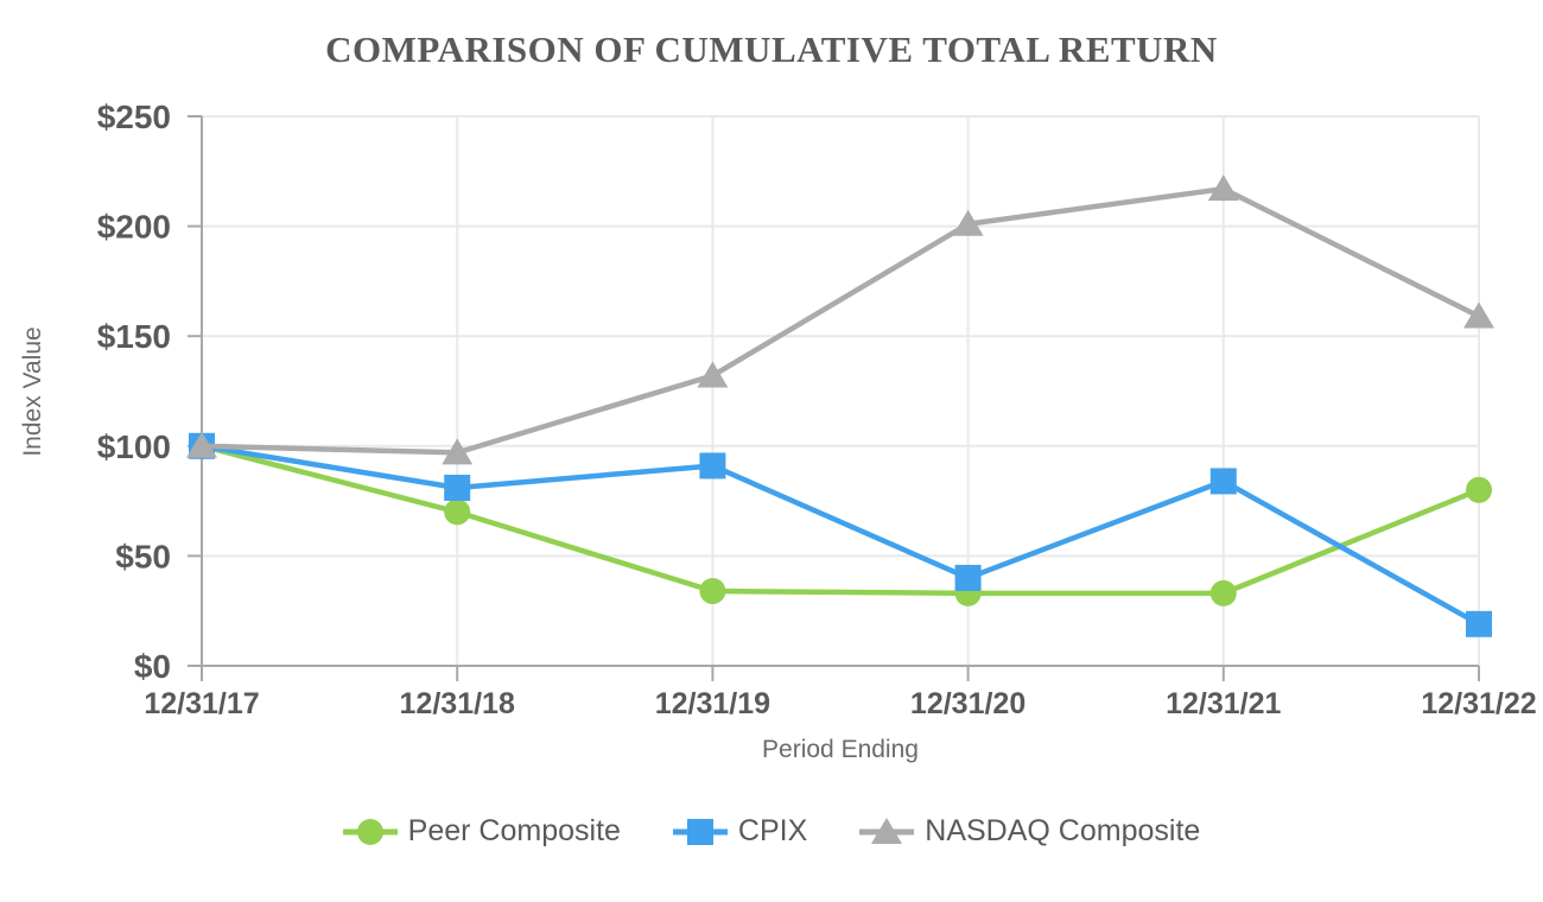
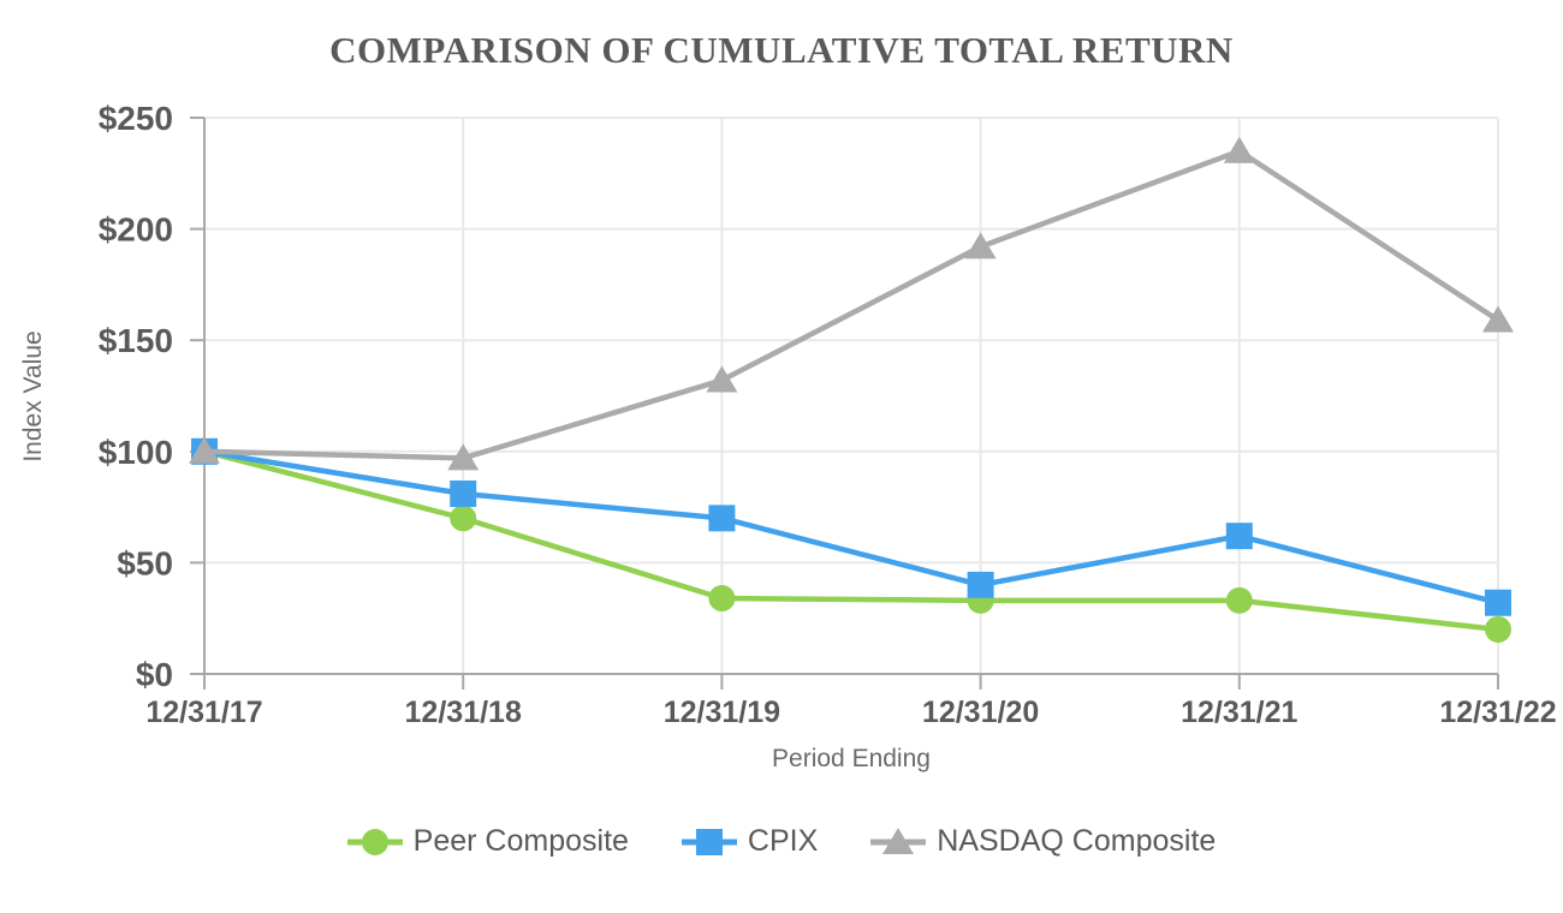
CPIX/12/31/19: $91 -> $70
NASDAQ Composite/12/31/20: $201 -> $192
CPIX/12/31/21: $84 -> $62
NASDAQ Composite/12/31/21: $217 -> $235
Peer Composite/12/31/22: $80 -> $20
CPIX/12/31/22: $19 -> $32
